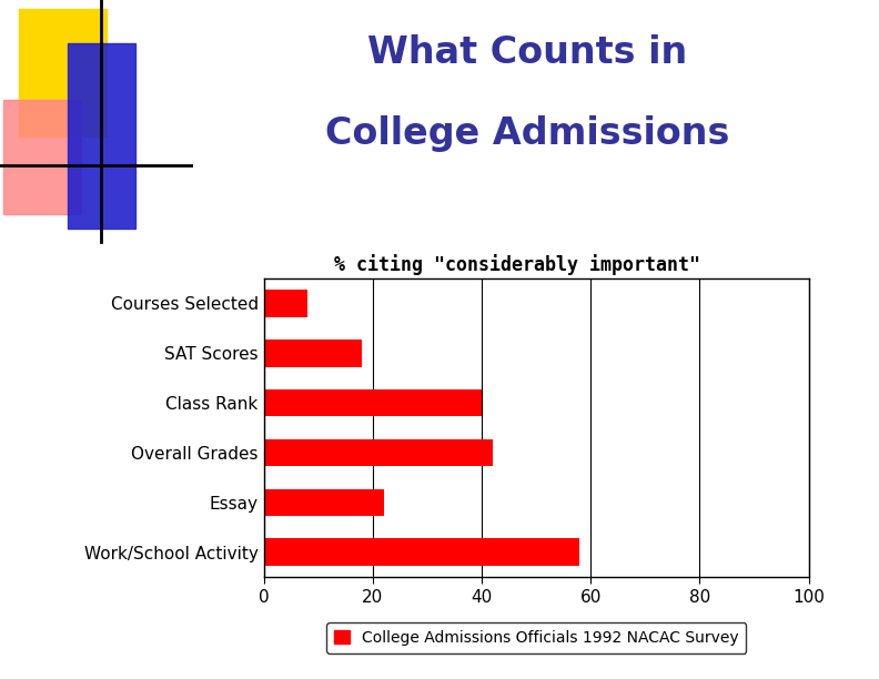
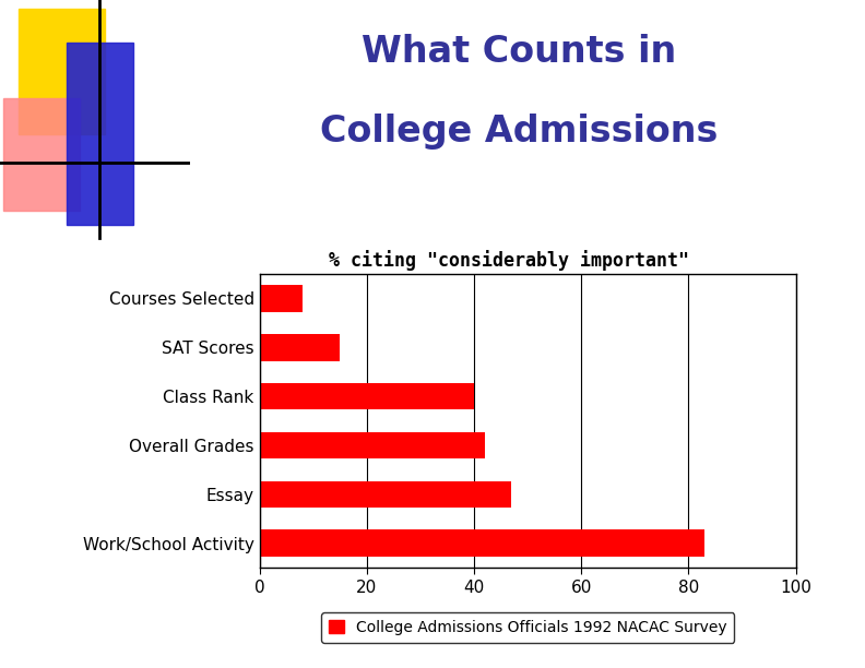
SAT Scores: 18 -> 15
Essay: 22 -> 47
Work/School Activity: 58 -> 83
